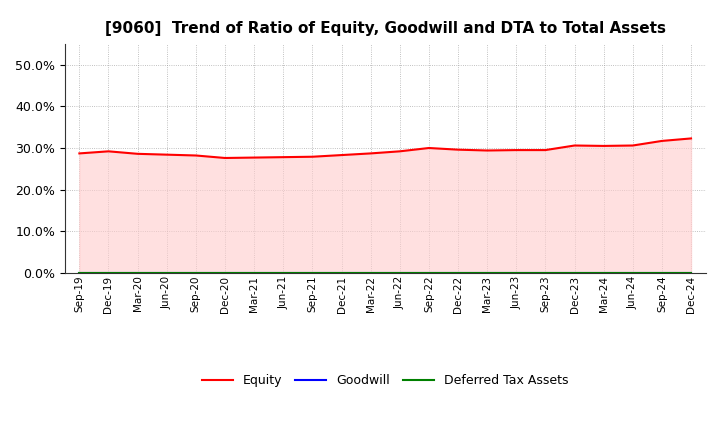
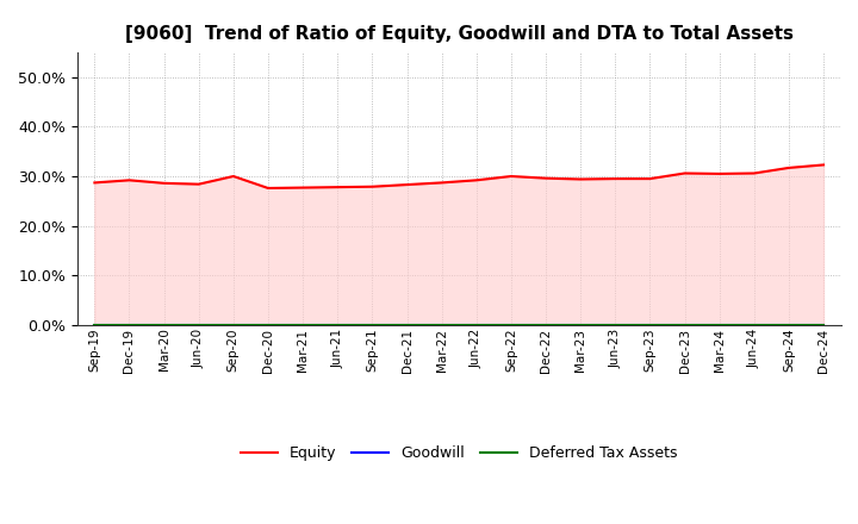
Equity/Sep-20: 28.2% -> 30.0%
